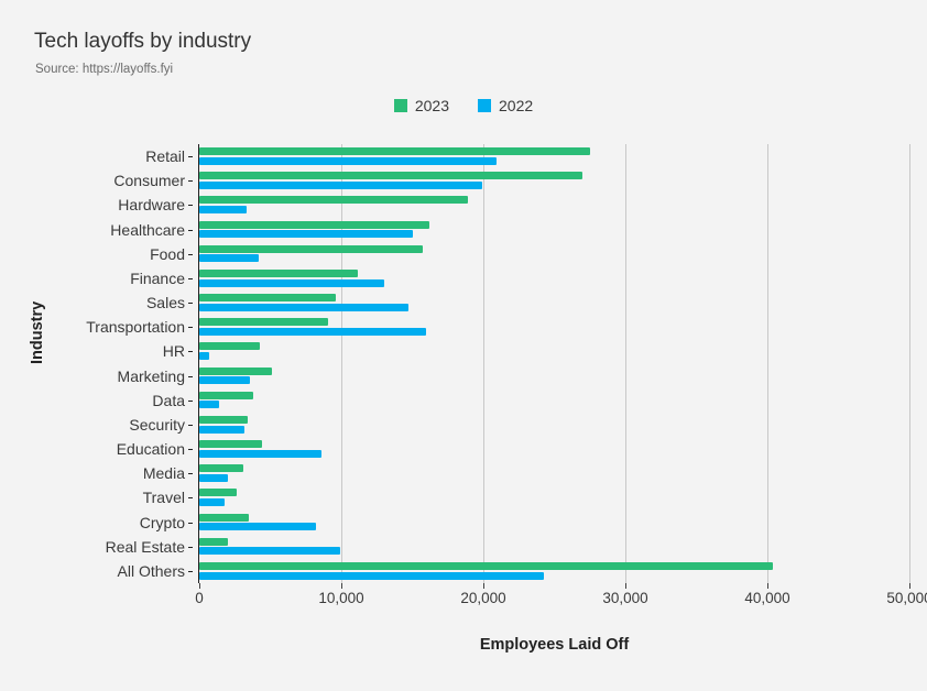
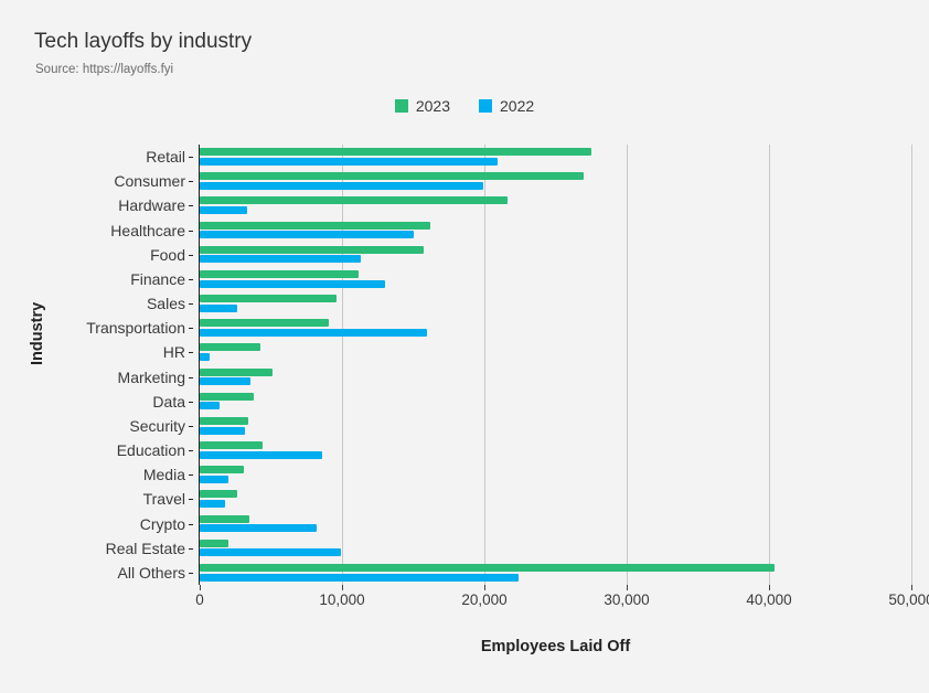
2023/Hardware: 18900 -> 21600
2022/Food: 4200 -> 11300
2022/Sales: 14700 -> 2600
2022/All Others: 24300 -> 22400
